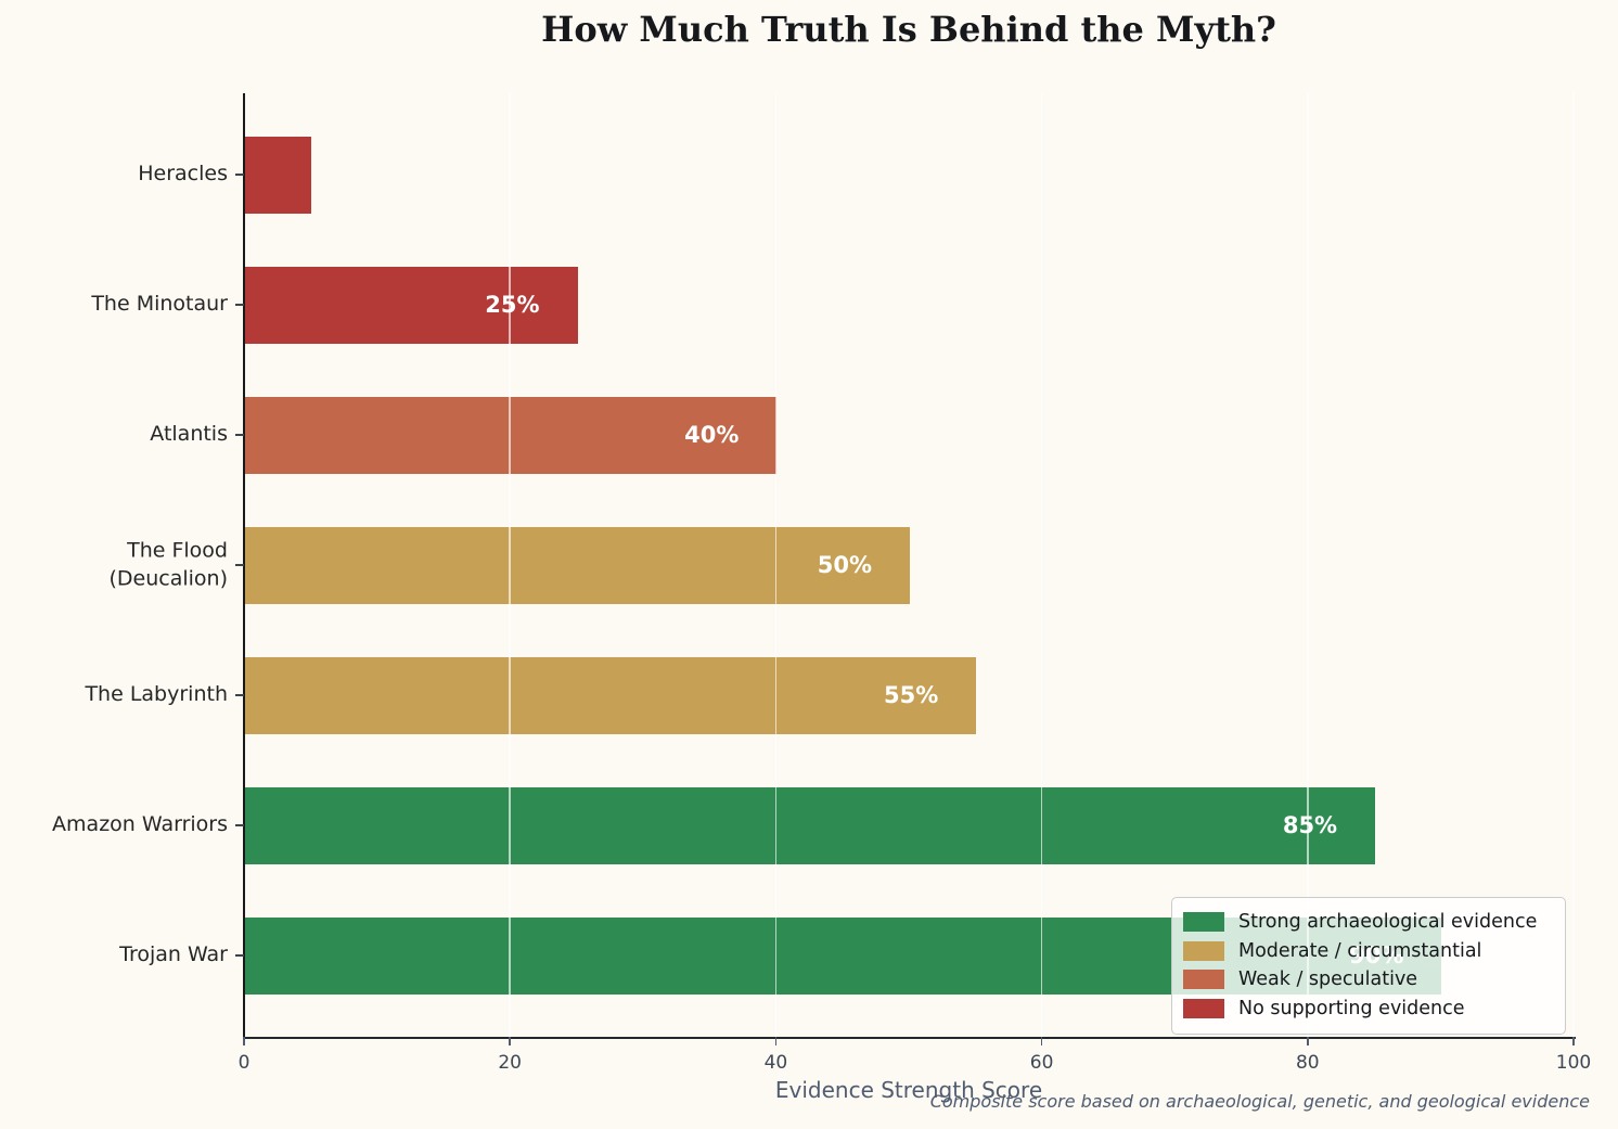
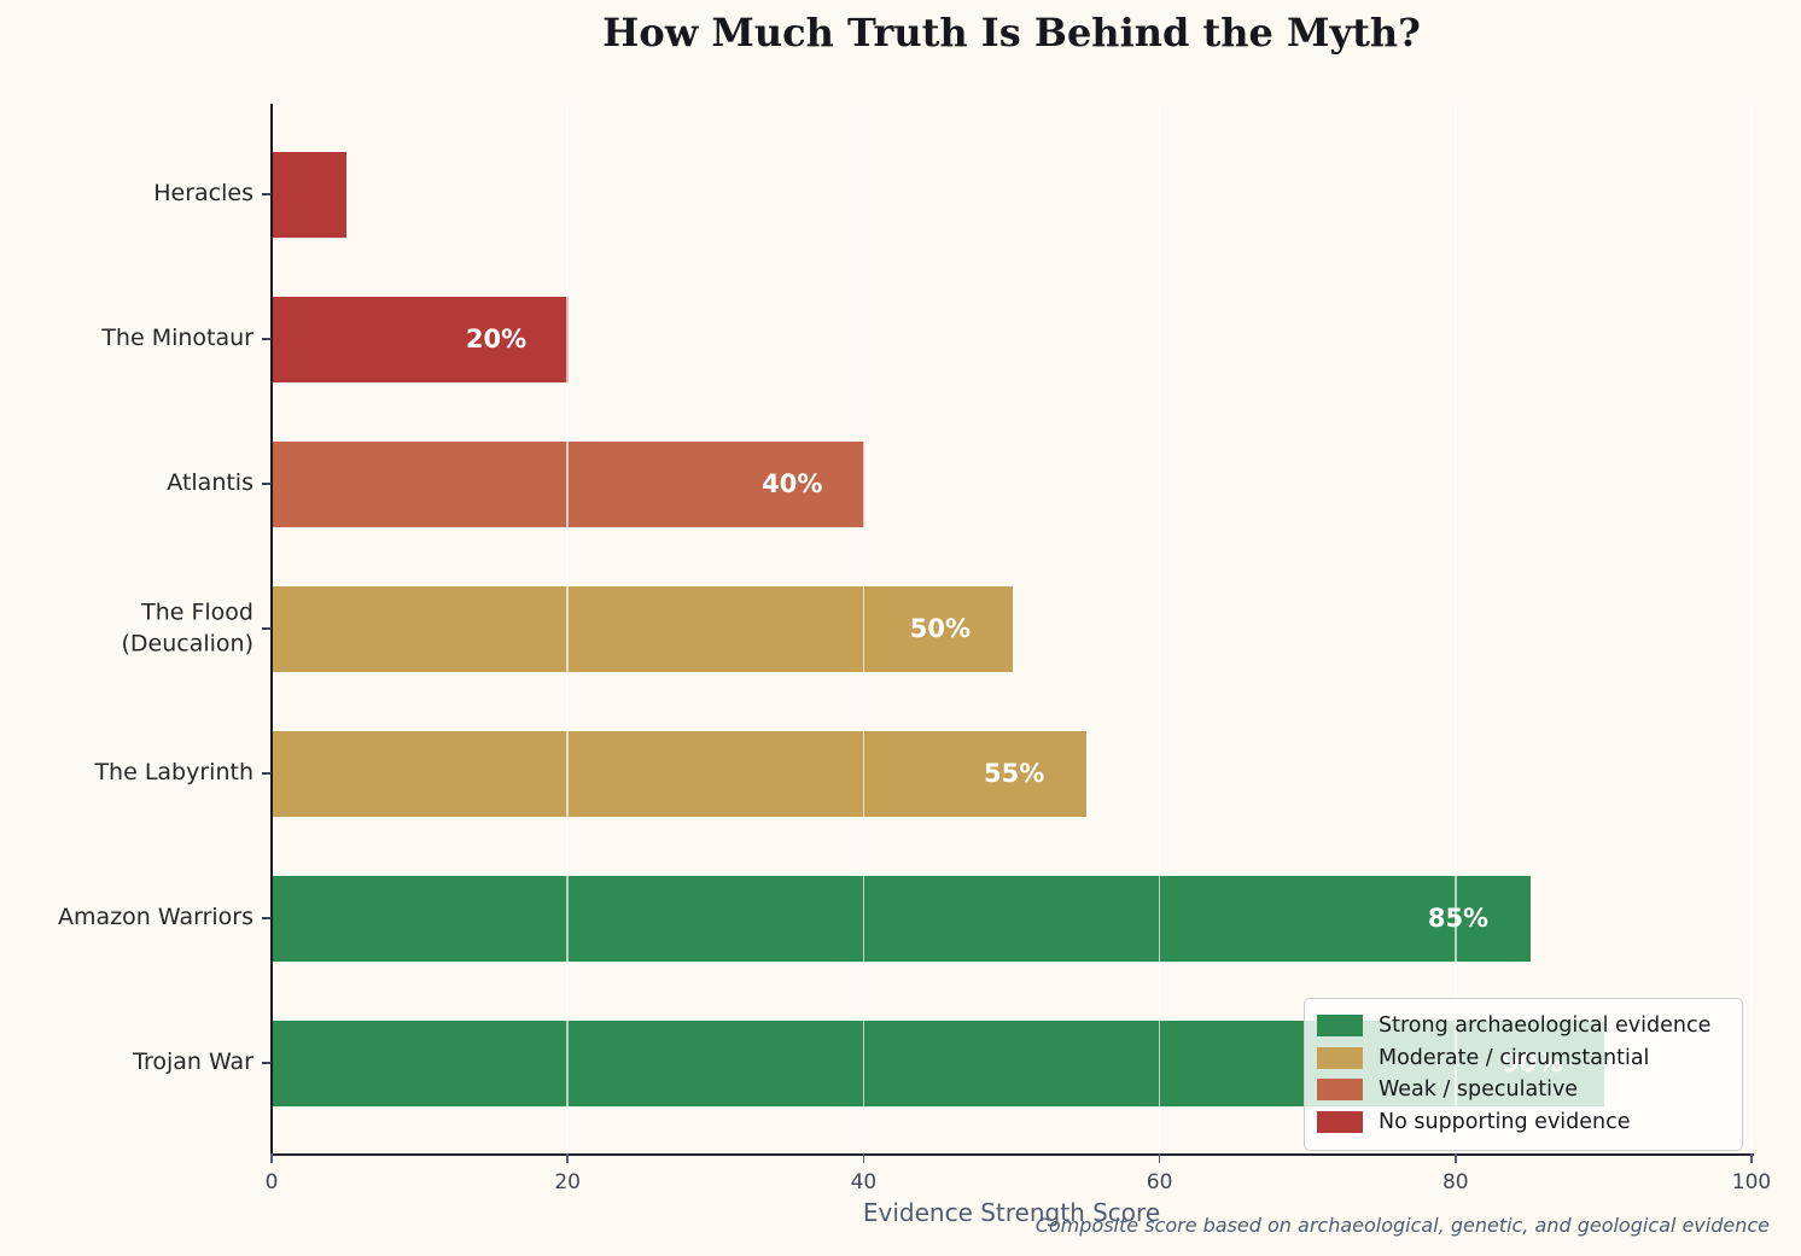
The Minotaur: 25% -> 20%
